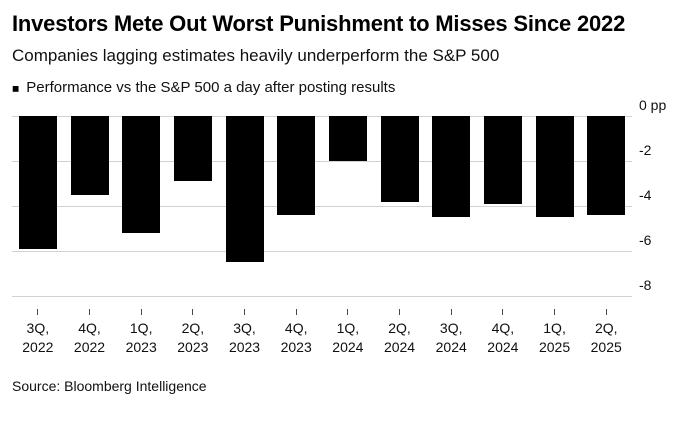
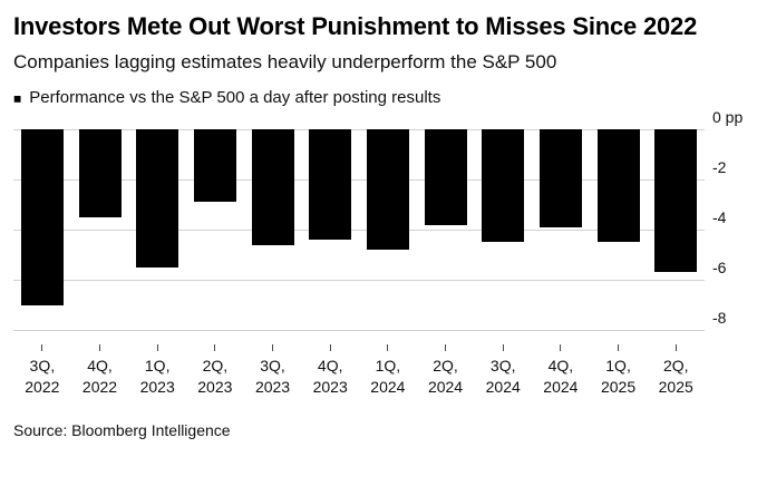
3Q, 2022: -5.9 -> -7.0
1Q, 2023: -5.2 -> -5.5
3Q, 2023: -6.5 -> -4.6
1Q, 2024: -2.0 -> -4.8
2Q, 2025: -4.4 -> -5.7
